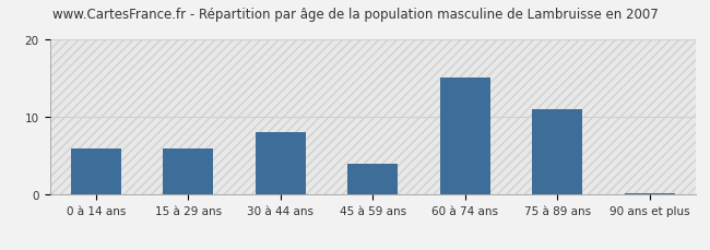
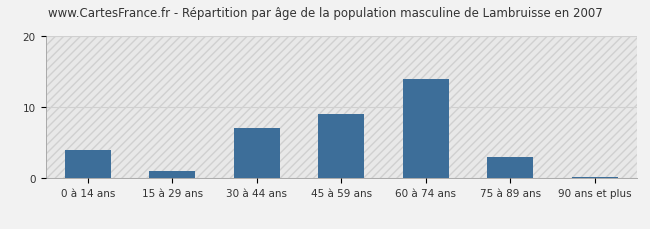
0 à 14 ans: 6.0 -> 4.0
15 à 29 ans: 6.0 -> 1.0
30 à 44 ans: 8.0 -> 7.0
45 à 59 ans: 4.0 -> 9.0
60 à 74 ans: 15.0 -> 14.0
75 à 89 ans: 11.0 -> 3.0
